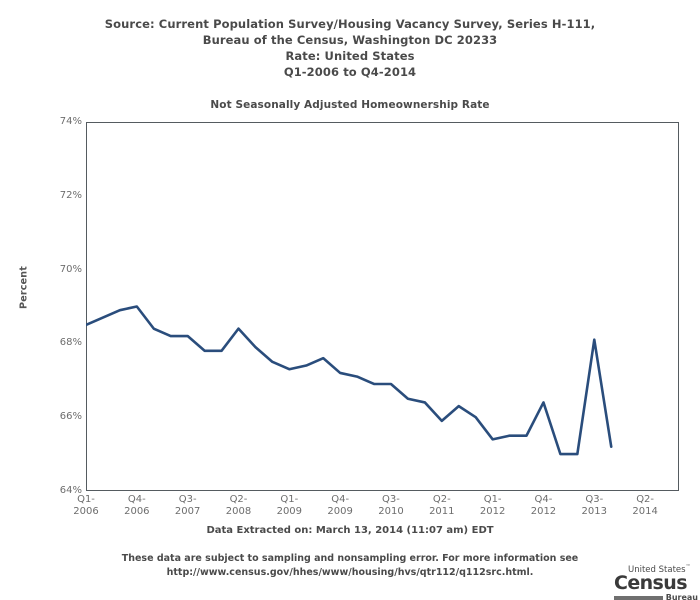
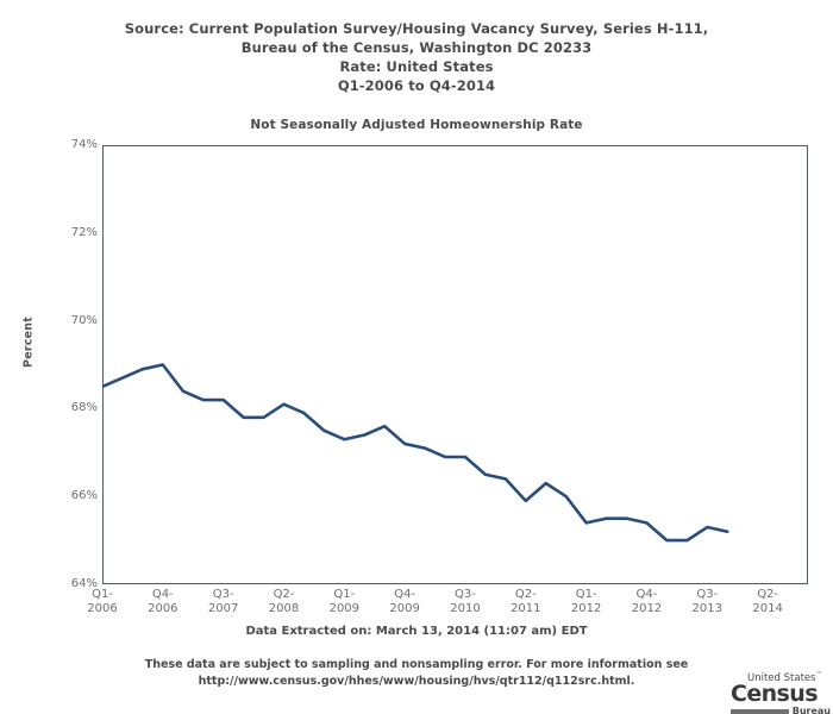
Q2-2008: 68.4% -> 68.1%
Q4-2012: 66.4% -> 65.4%
Q3-2013: 68.1% -> 65.3%
